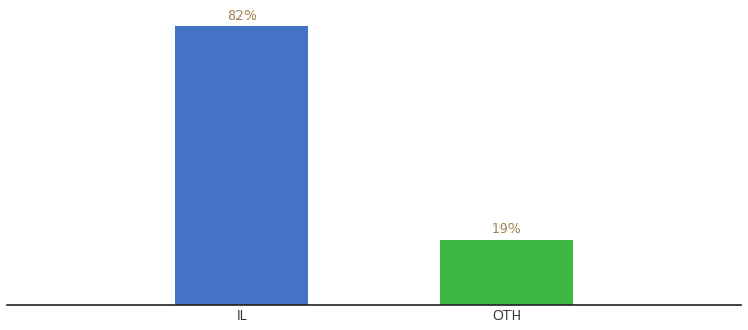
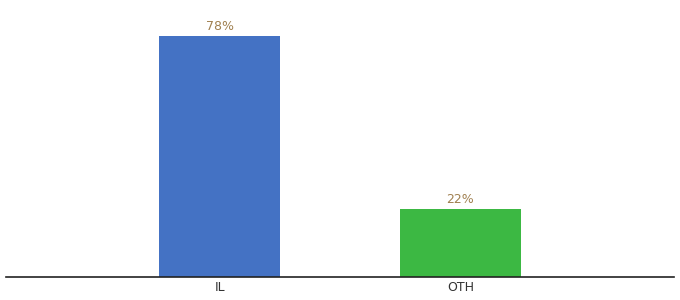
IL: 82% -> 78%
OTH: 19% -> 22%
